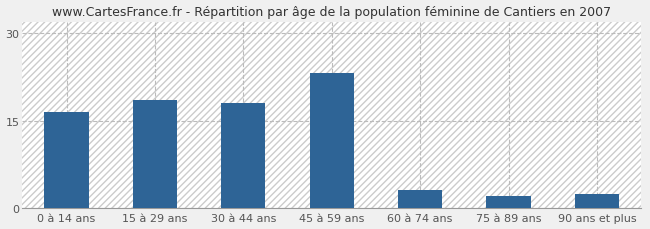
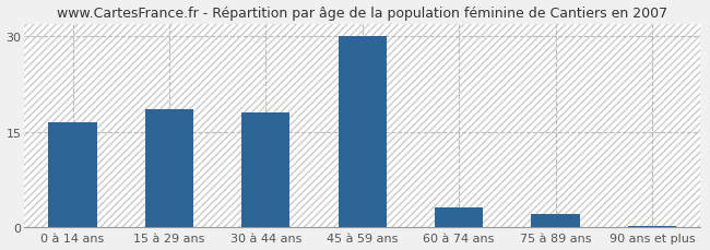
45 à 59 ans: 23.2 -> 30.0
90 ans et plus: 2.4 -> 0.2
